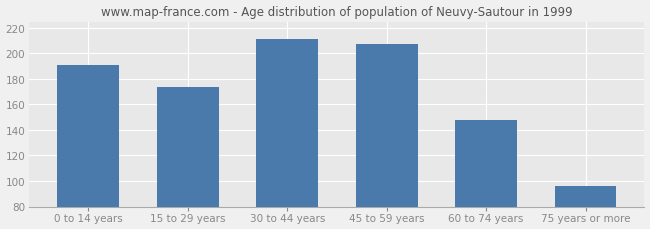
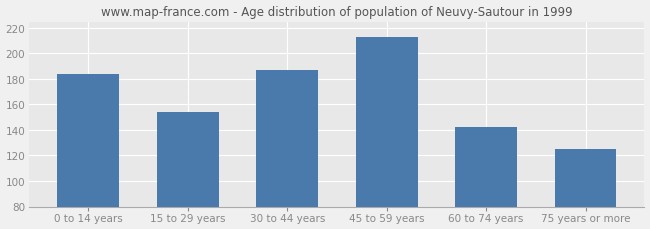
0 to 14 years: 191 -> 184
15 to 29 years: 174 -> 154
30 to 44 years: 211 -> 187
45 to 59 years: 207 -> 213
60 to 74 years: 148 -> 142
75 years or more: 96 -> 125
